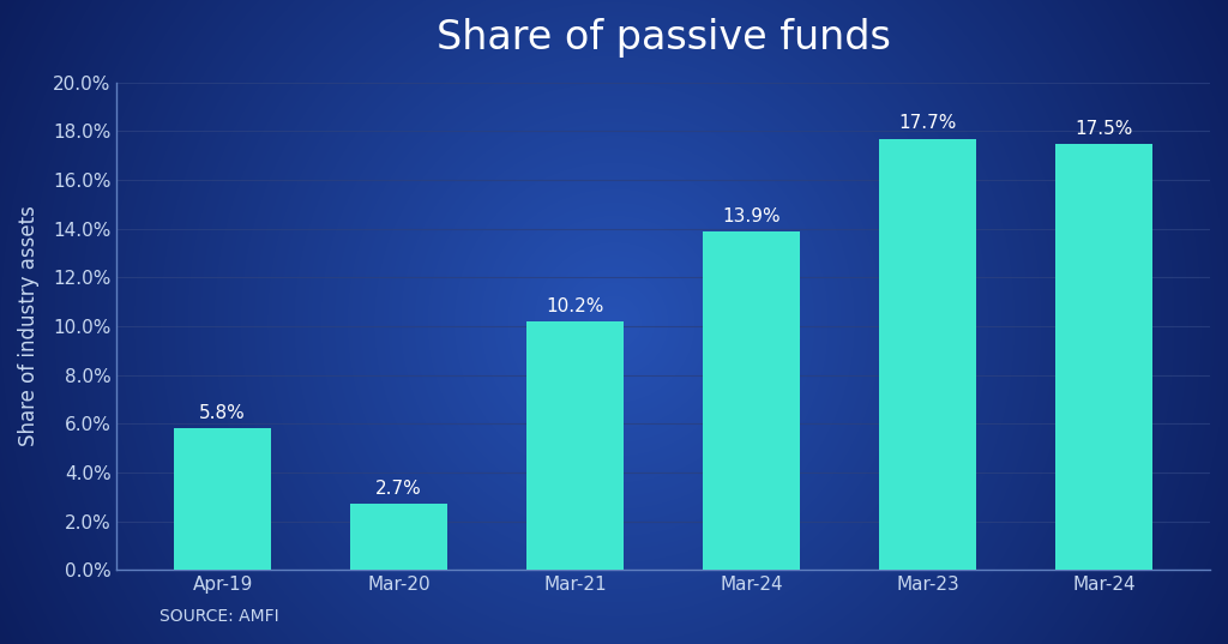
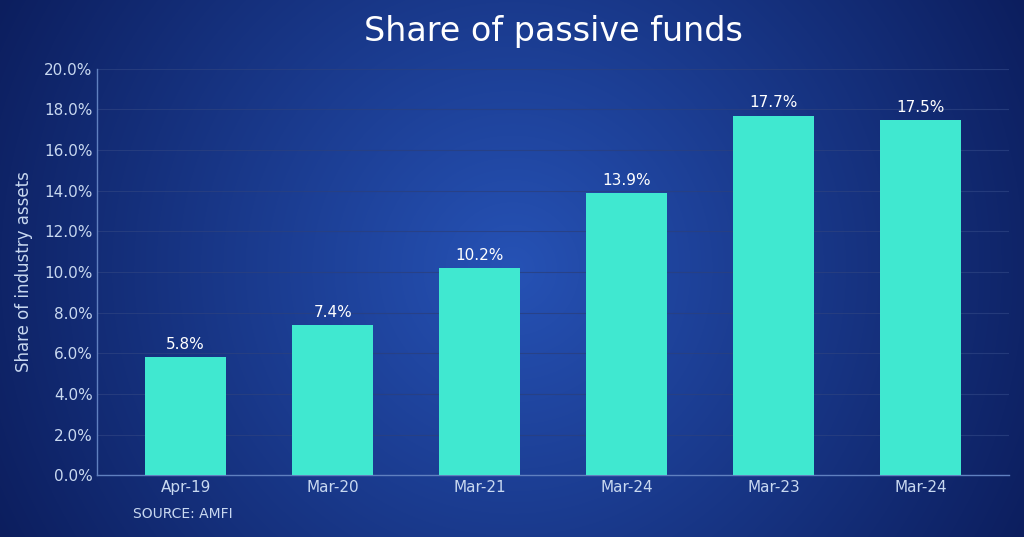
Mar-20: 2.7% -> 7.4%
